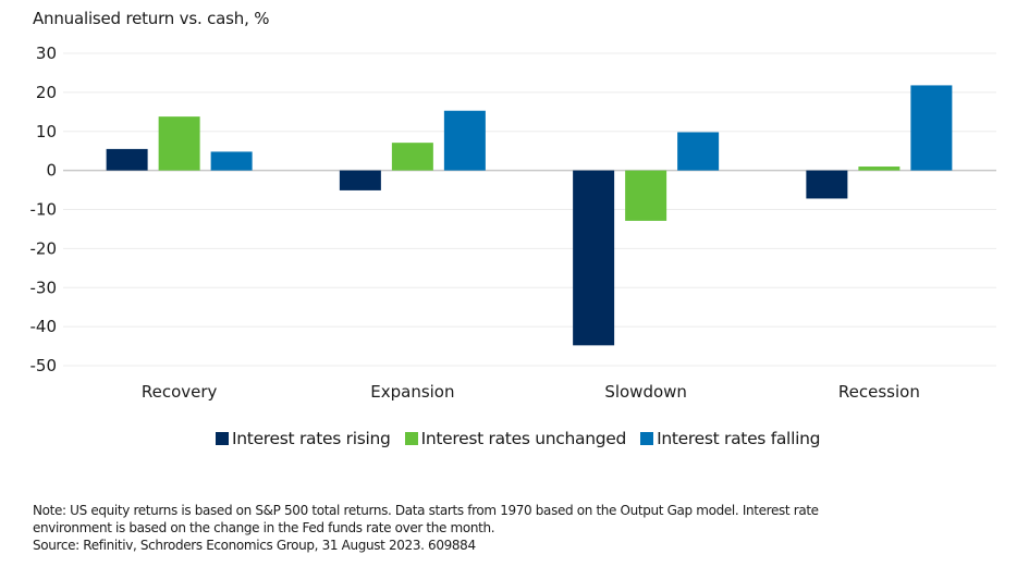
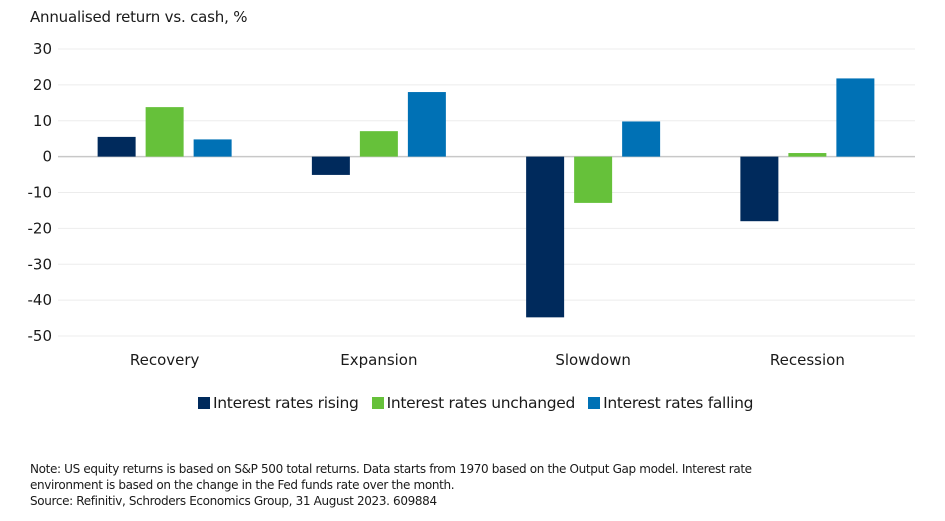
Interest rates falling/Expansion: 15 -> 18
Interest rates rising/Recession: -7 -> -18
